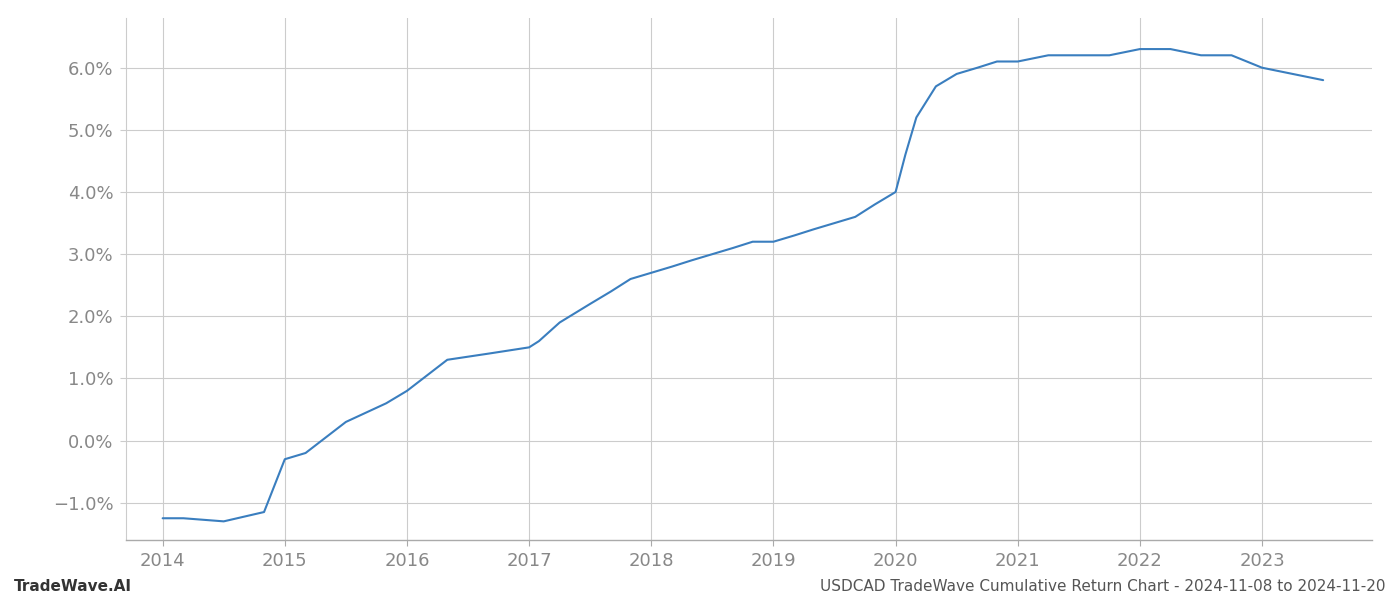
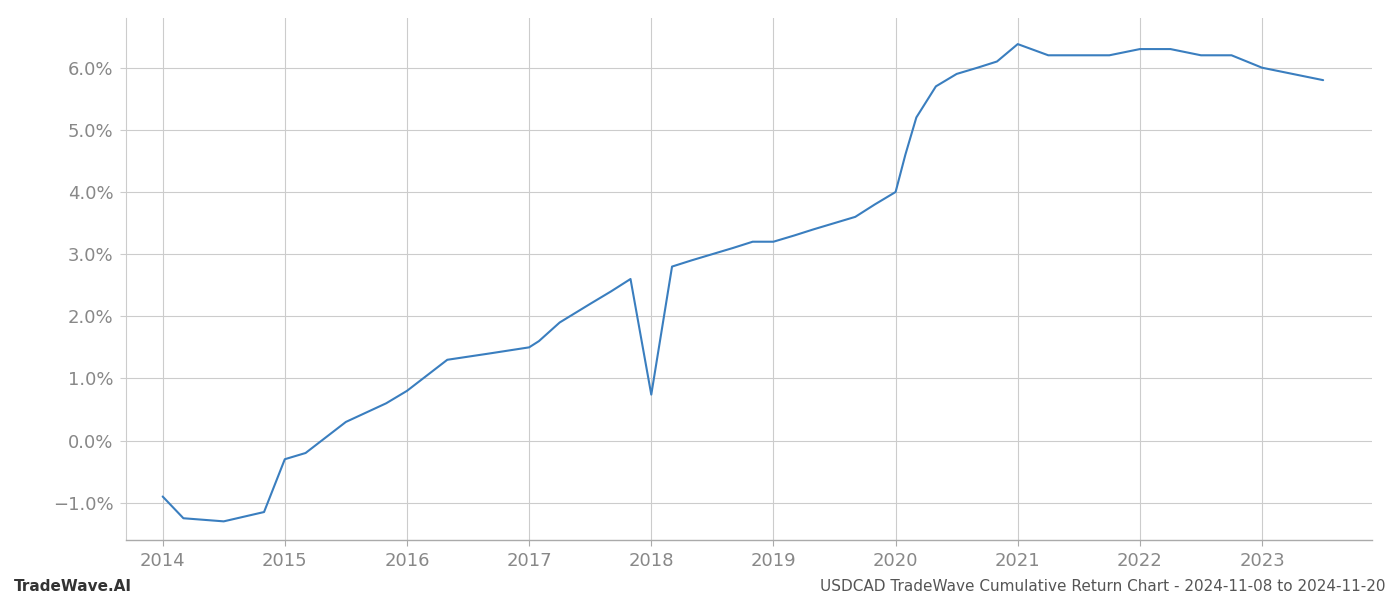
2014: -1.25% -> -0.90%
2018: 2.70% -> 0.74%
2021: 6.10% -> 6.38%
